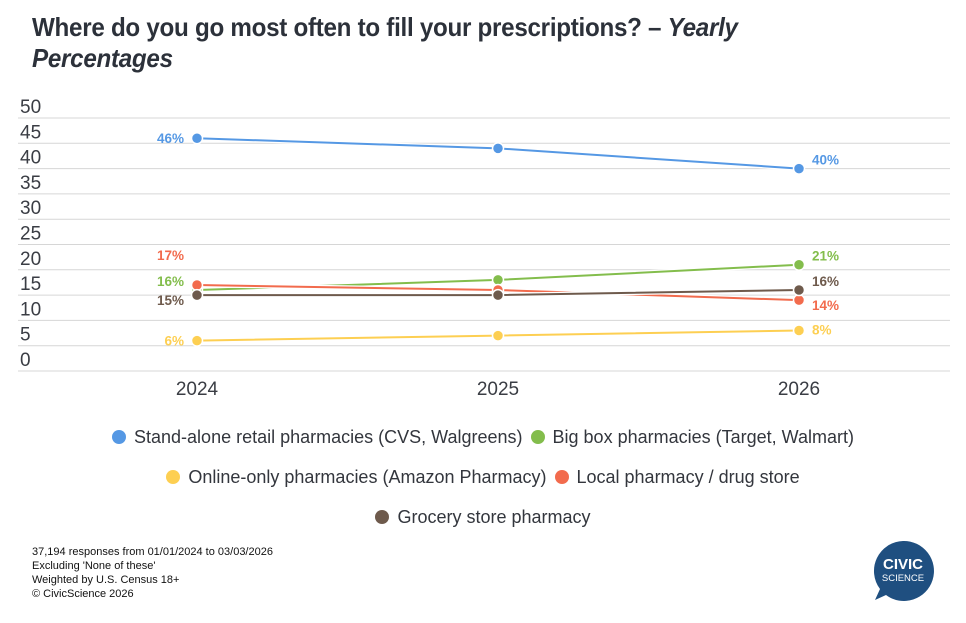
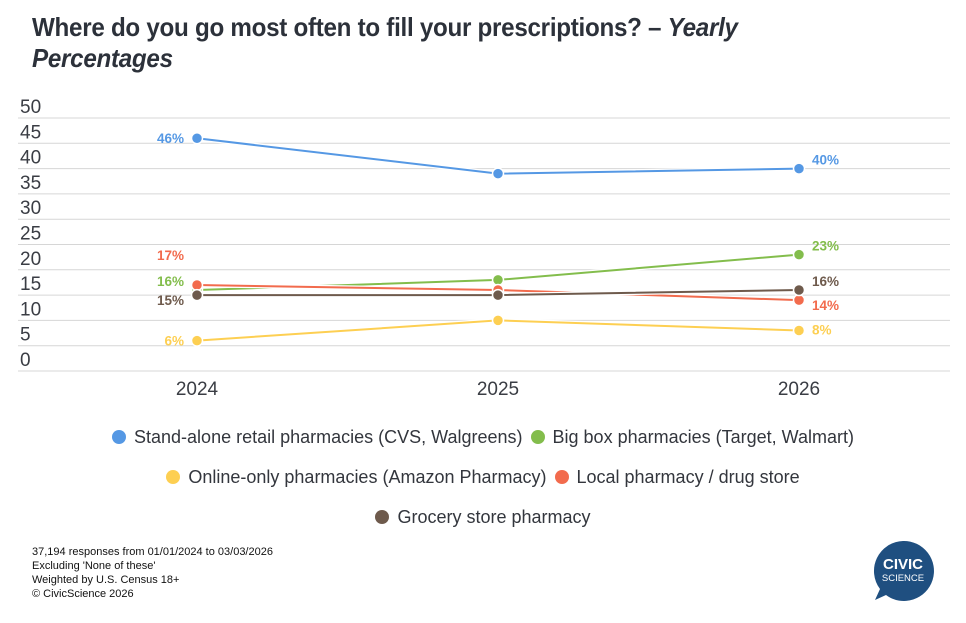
Stand-alone retail pharmacies (CVS, Walgreens)/2025: 44 -> 39
Online-only pharmacies (Amazon Pharmacy)/2025: 7 -> 10
Big box pharmacies (Target, Walmart)/2026: 21% -> 23%
